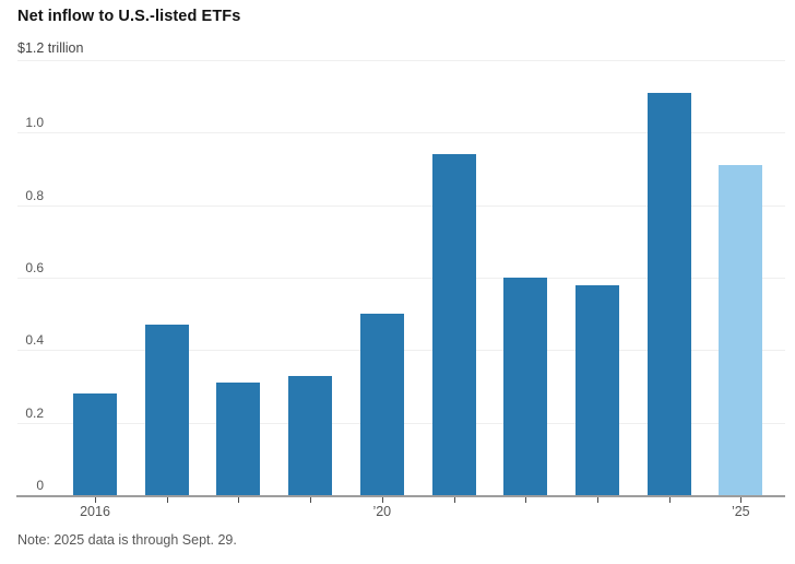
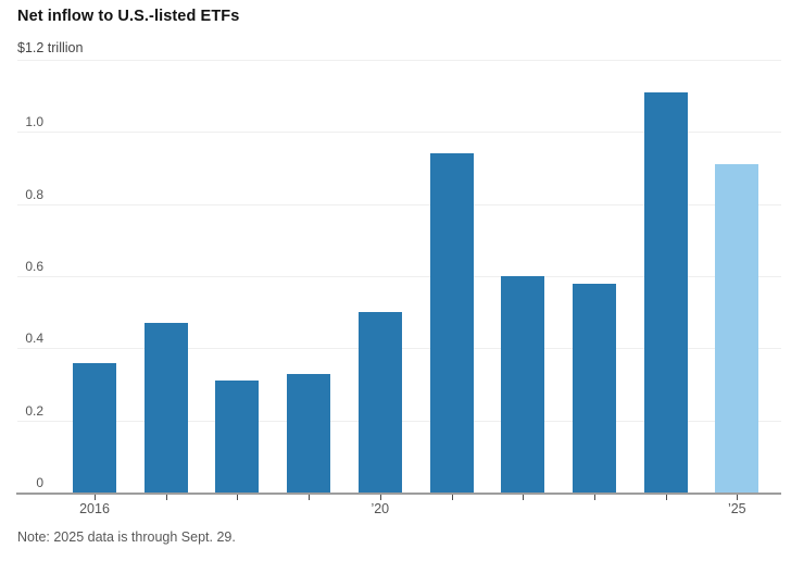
2016: 0.28 -> 0.36
